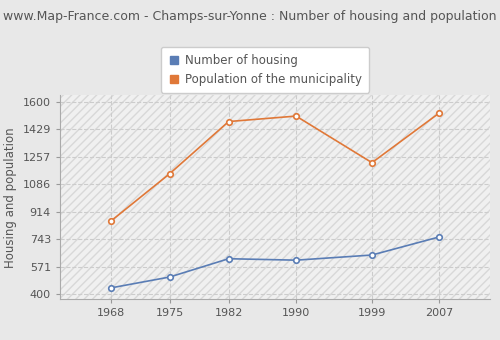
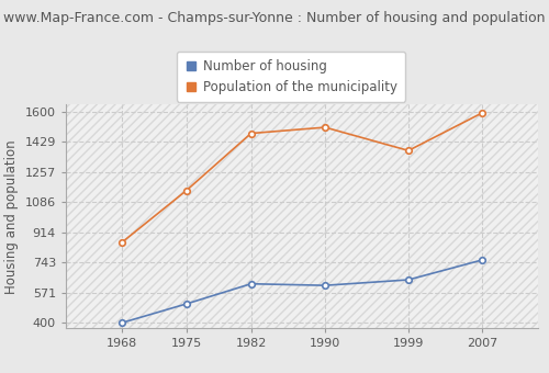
Number of housing/1968: 440 -> 400
Population of the municipality/1999: 1220 -> 1380
Population of the municipality/2007: 1530 -> 1590
